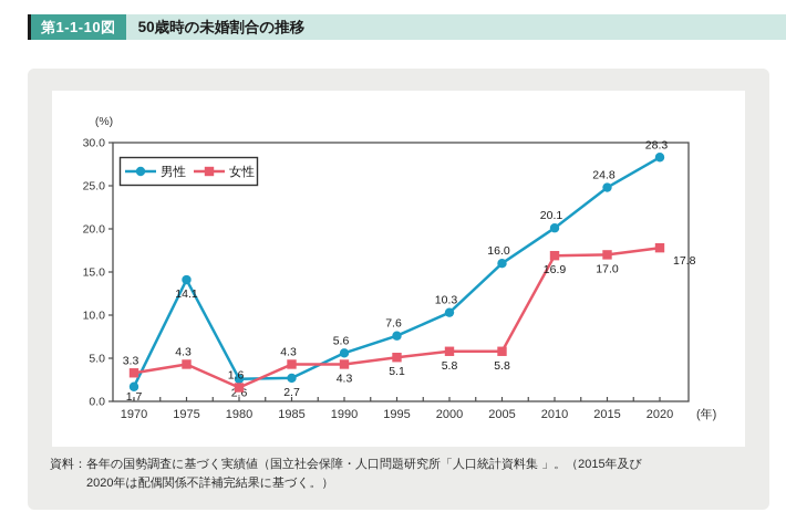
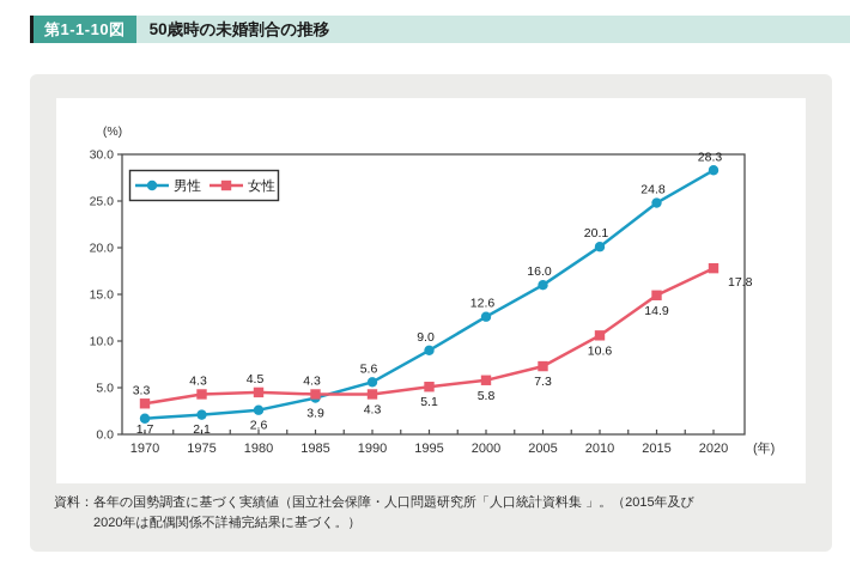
男性/1975: 14.1 -> 2.1
女性/1980: 1.6 -> 4.5
男性/1985: 2.7 -> 3.9
男性/1995: 7.6 -> 9.0
男性/2000: 10.3 -> 12.6
女性/2005: 5.8 -> 7.3
女性/2010: 16.9 -> 10.6
女性/2015: 17.0 -> 14.9
